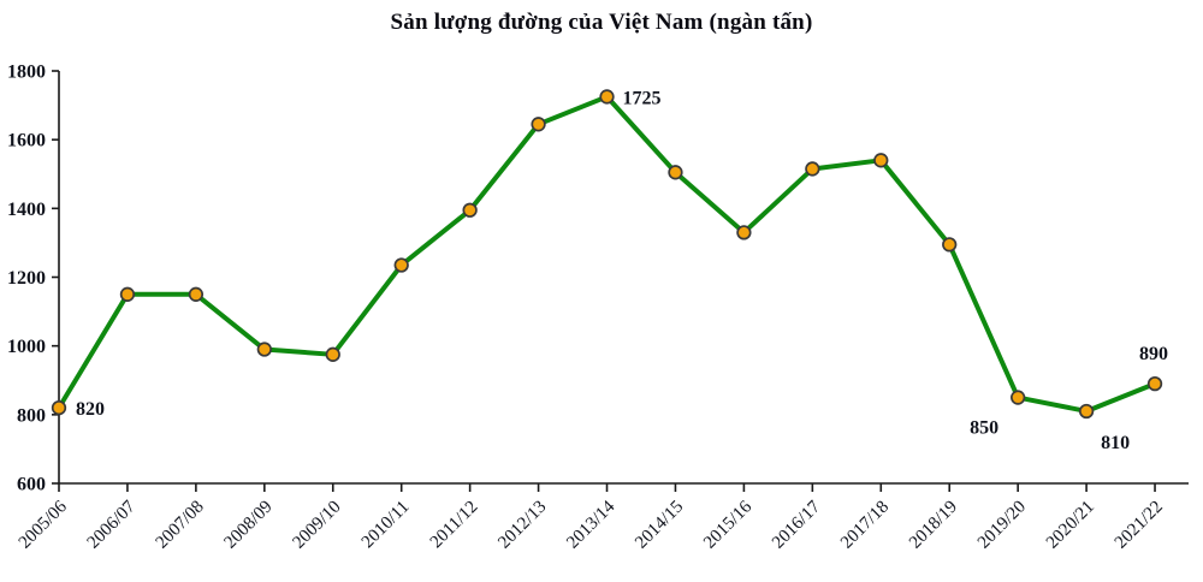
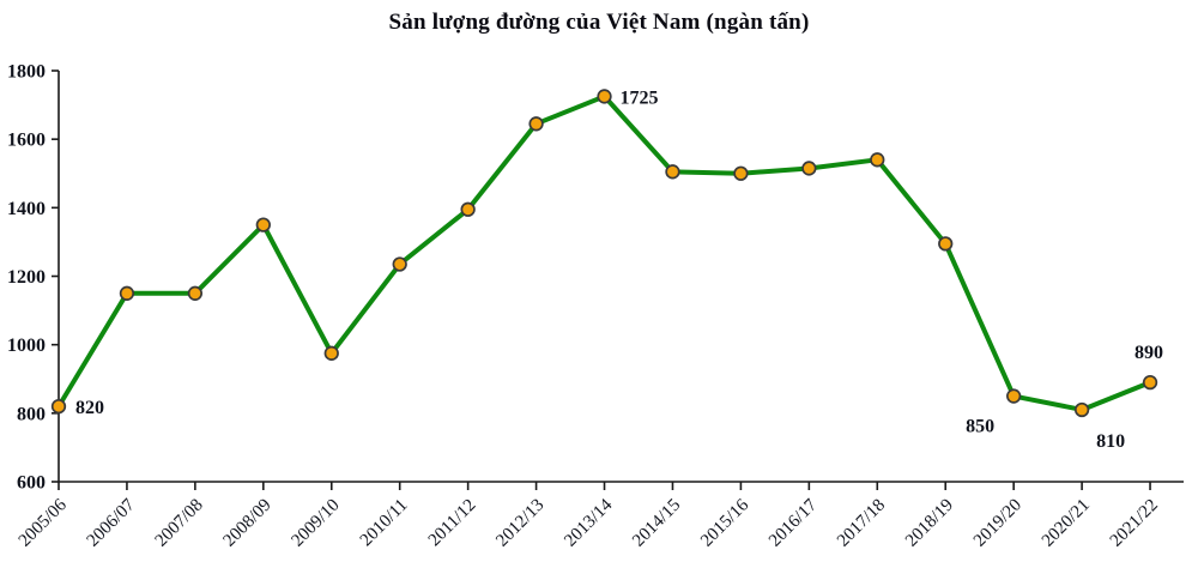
2008/09: 990 -> 1350
2015/16: 1330 -> 1500
